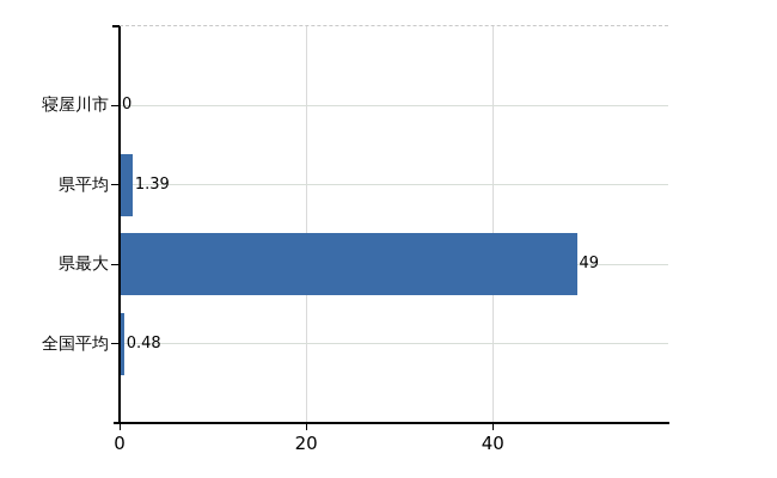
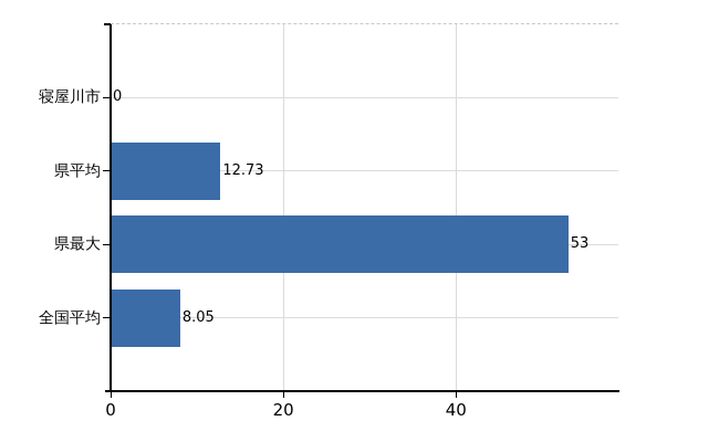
県平均: 1.39 -> 12.73
県最大: 49 -> 53
全国平均: 0.48 -> 8.05
